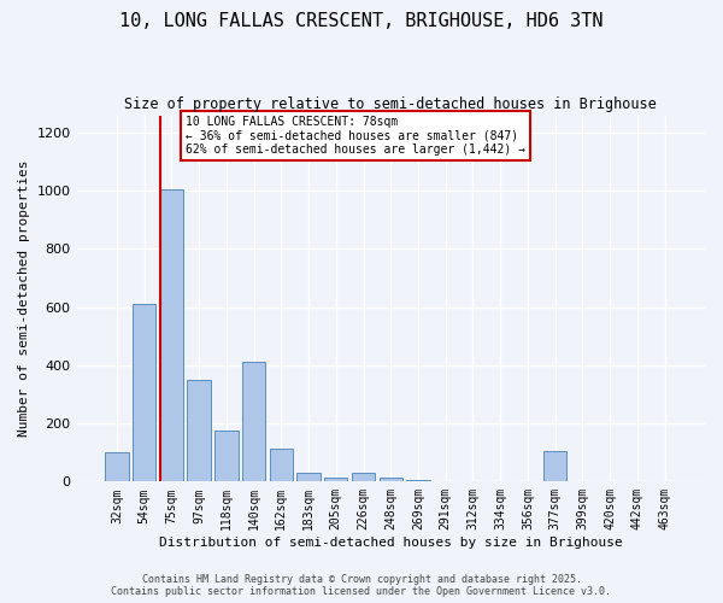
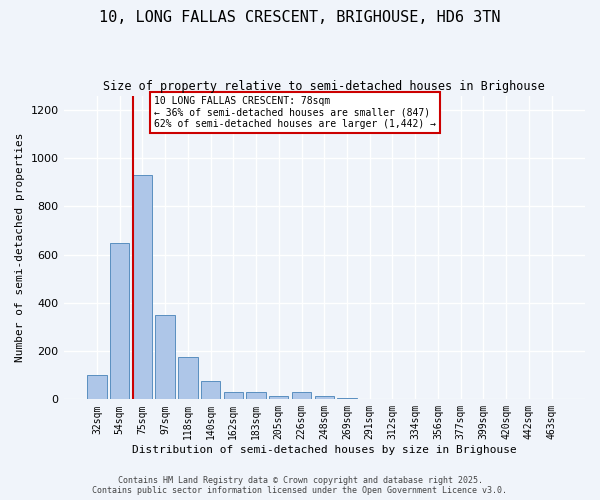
54sqm: 610 -> 650
75sqm: 1005 -> 930
140sqm: 410 -> 75
162sqm: 115 -> 30
377sqm: 105 -> 1
